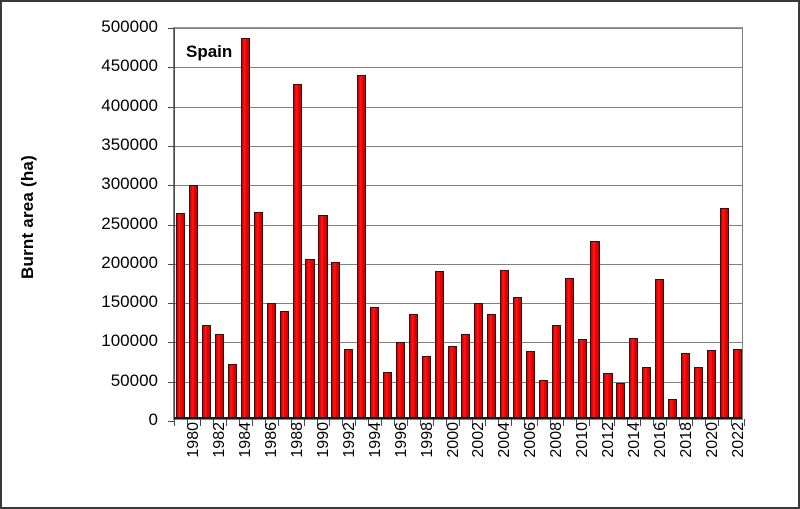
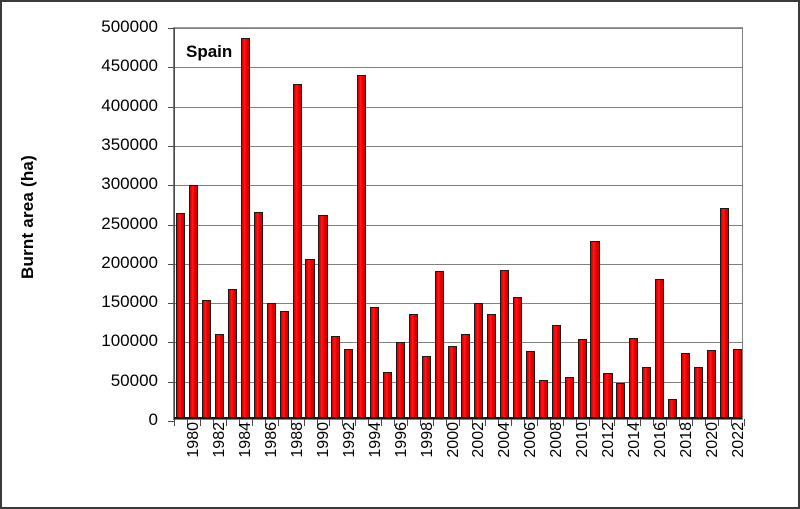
1982: 120000 -> 150000
1984: 70000 -> 160000
1992: 200000 -> 100000
2010: 180000 -> 50000
